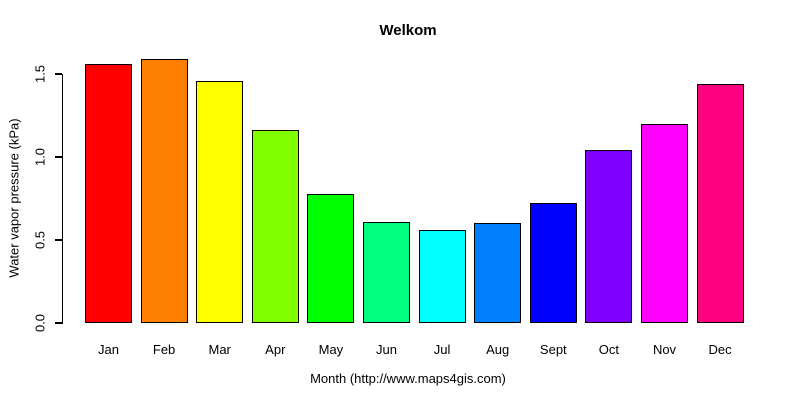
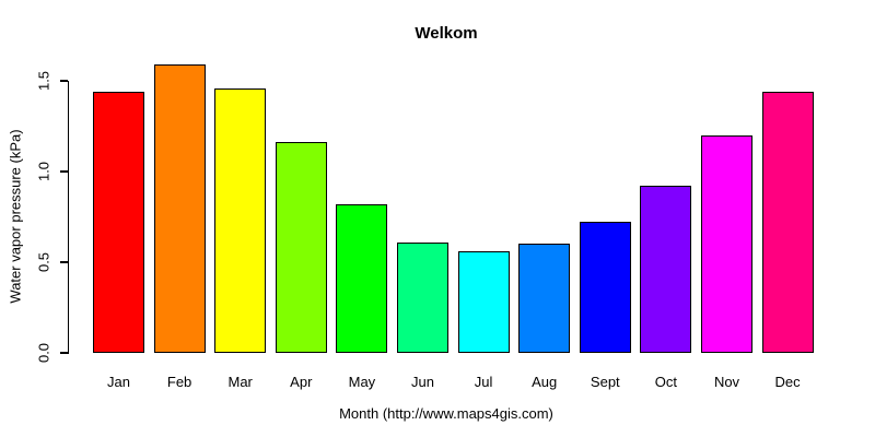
Jan: 1.56 -> 1.44
May: 0.78 -> 0.82
Oct: 1.04 -> 0.92
